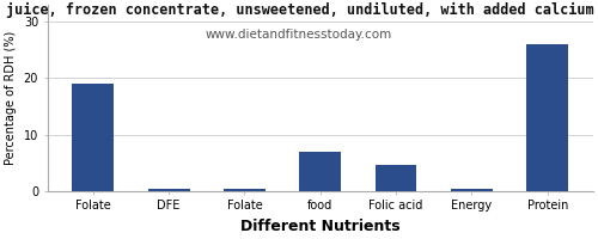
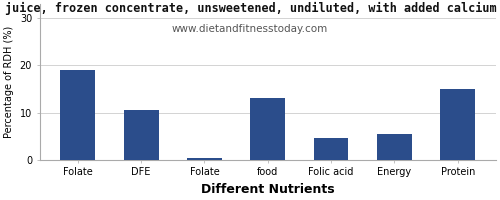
DFE: 0.3 -> 10.5
food: 7.0 -> 13.0
Energy: 0.3 -> 5.5
Protein: 26.0 -> 15.0
